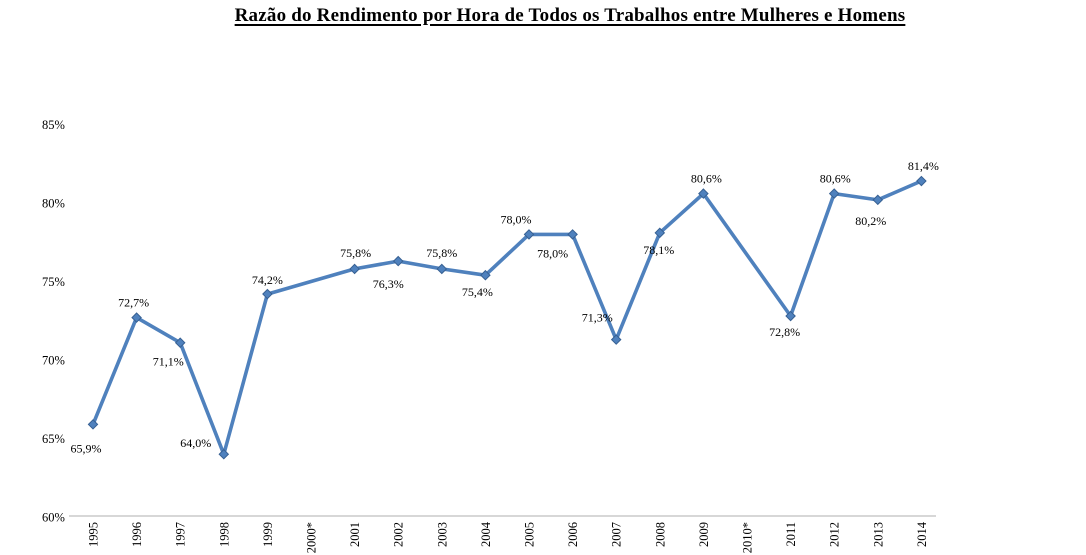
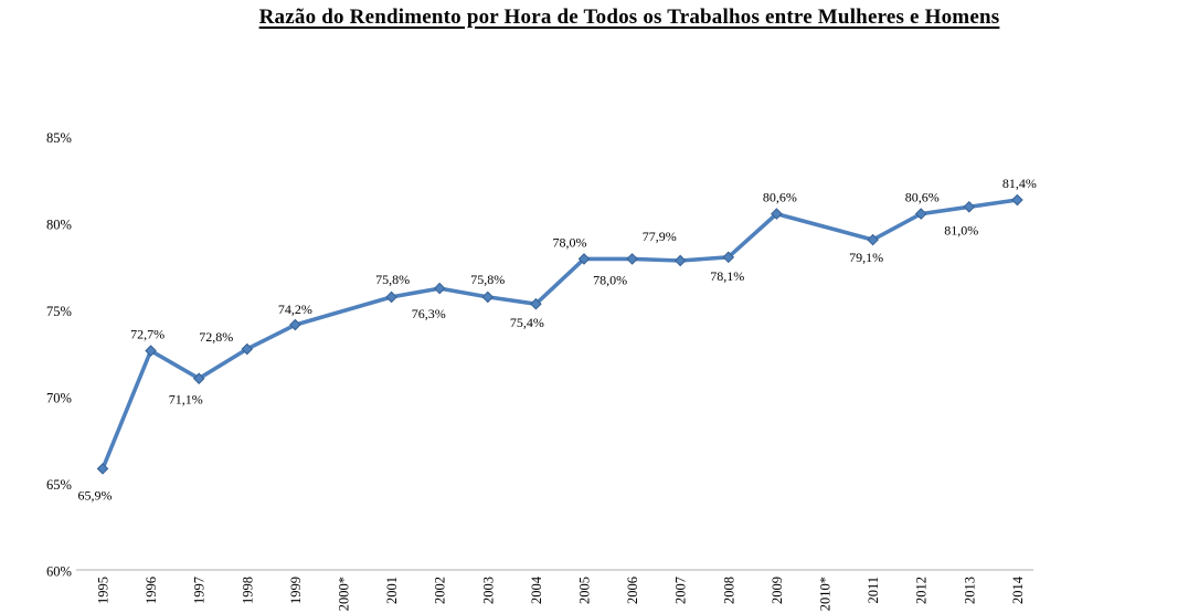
1998: 64,0% -> 72,8%
2007: 71,3% -> 77,9%
2011: 72,8% -> 79,1%
2013: 80,2% -> 81,0%
